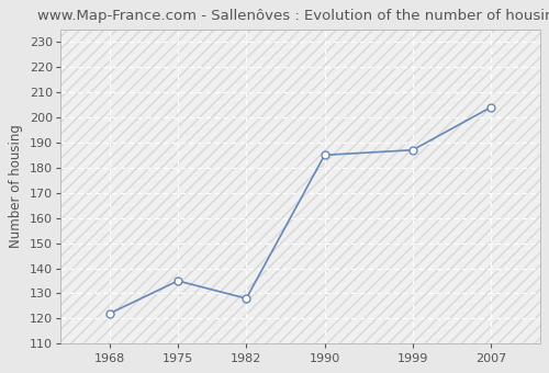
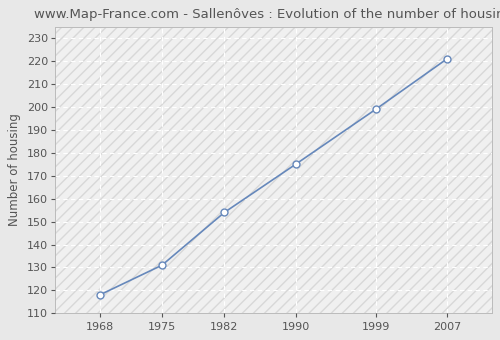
1968: 122 -> 118
1975: 135 -> 131
1982: 128 -> 154
1990: 185 -> 175
1999: 187 -> 199
2007: 204 -> 221
